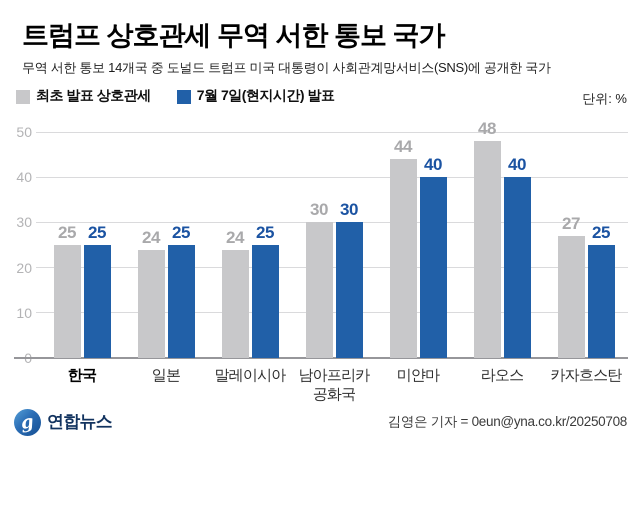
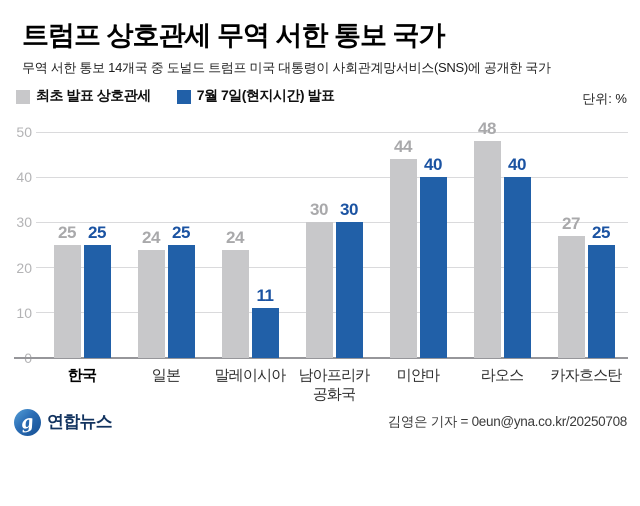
7월 7일(현지시간) 발표/말레이시아: 25 -> 11
